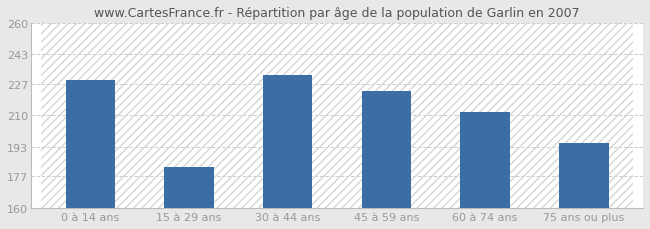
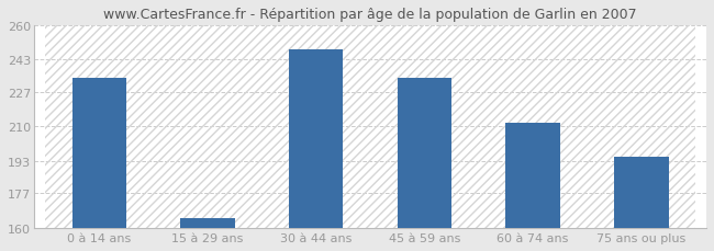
0 à 14 ans: 229 -> 234
15 à 29 ans: 182 -> 165
30 à 44 ans: 232 -> 248
45 à 59 ans: 223 -> 234
